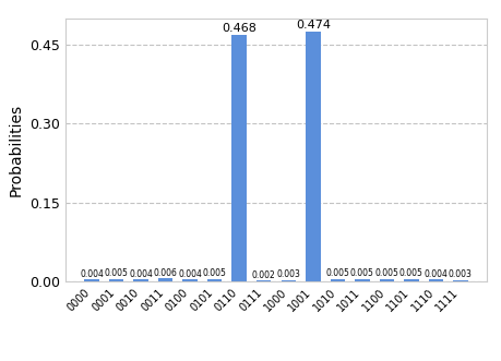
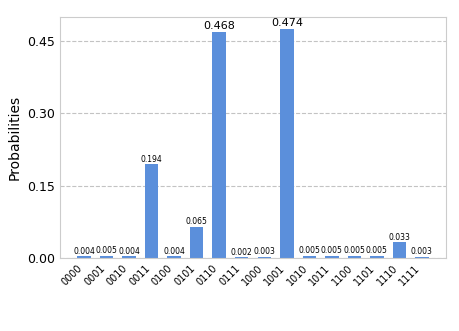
0011: 0.006 -> 0.194
0101: 0.005 -> 0.065
1110: 0.004 -> 0.033
